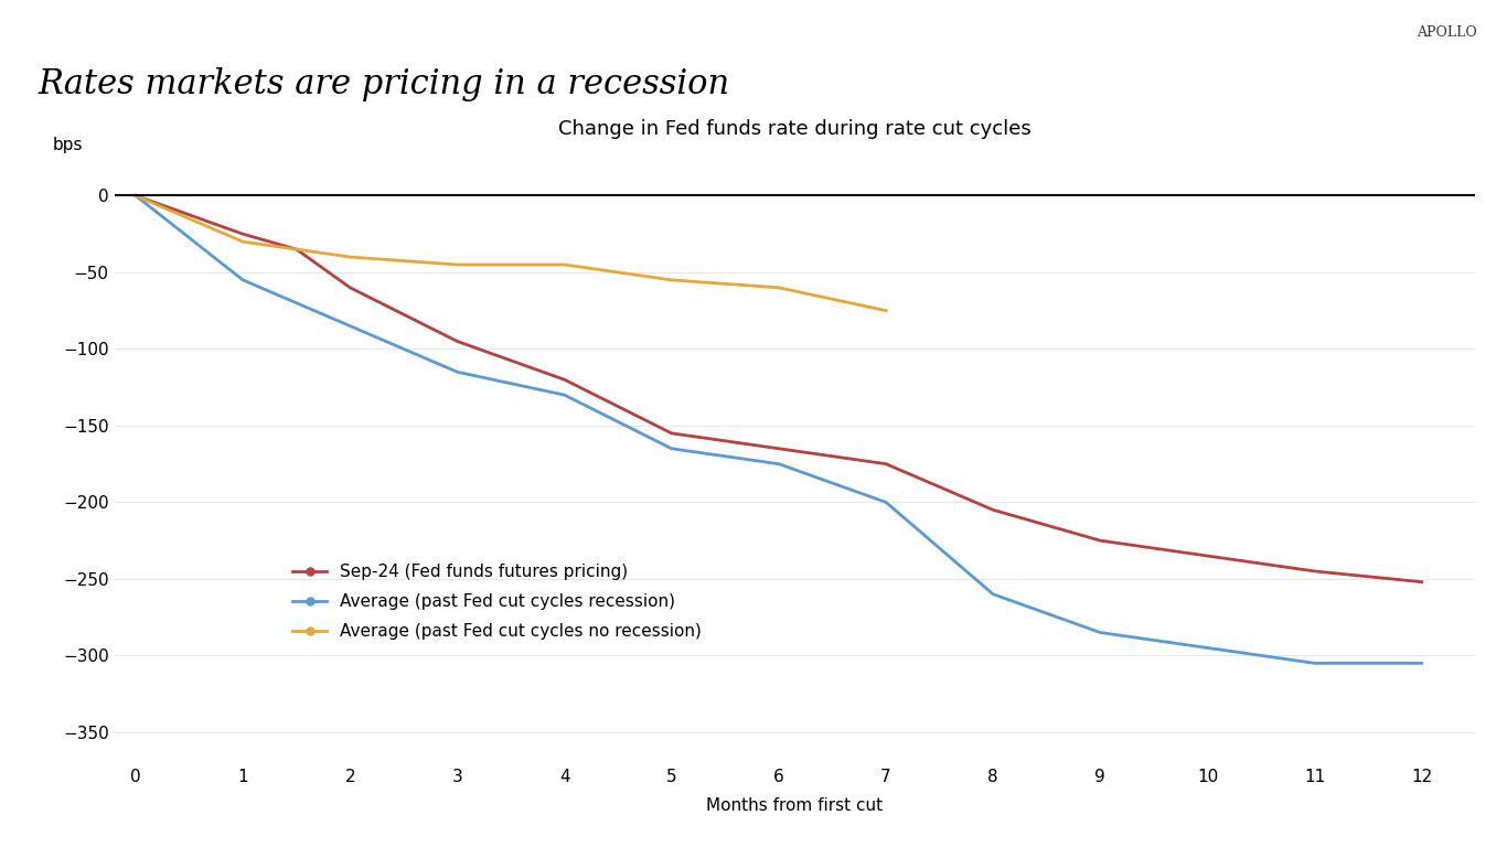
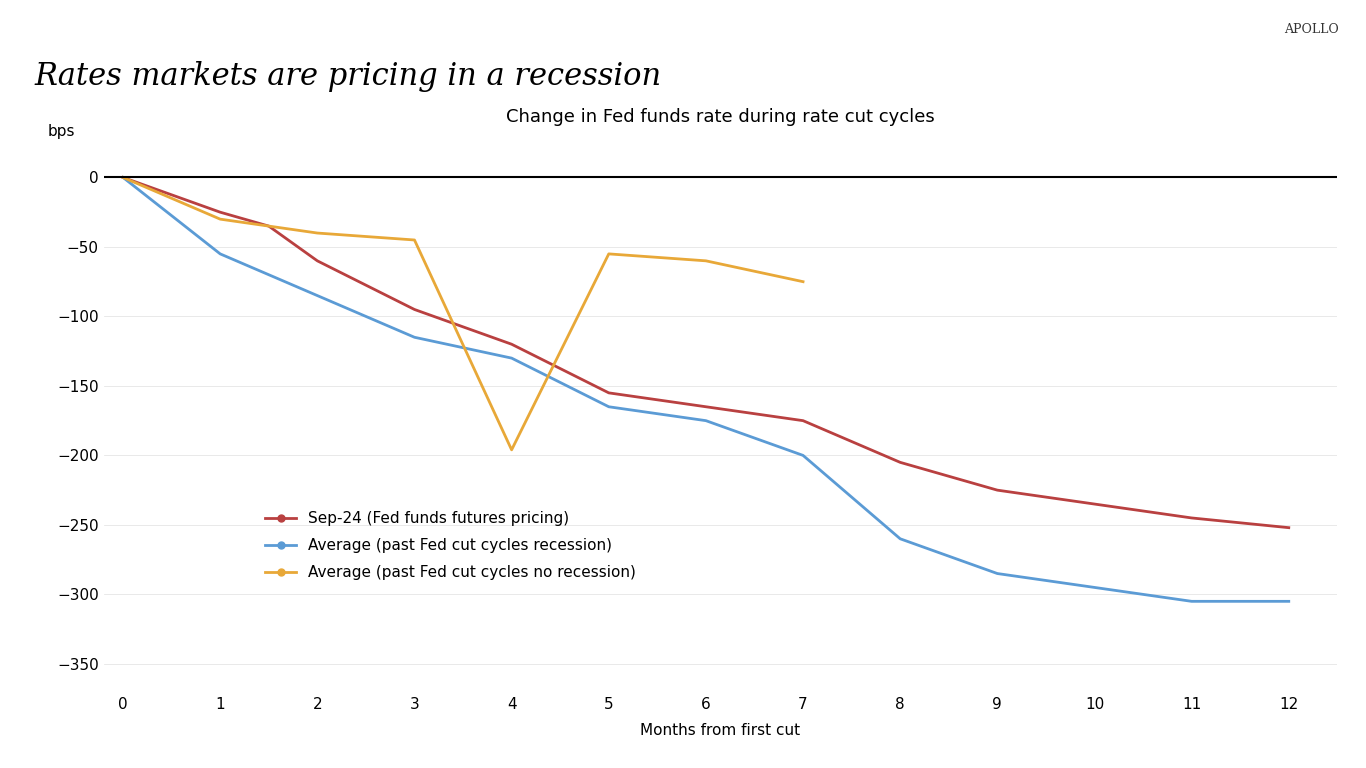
Average (past Fed cut cycles no recession)/4: -45 -> -196
